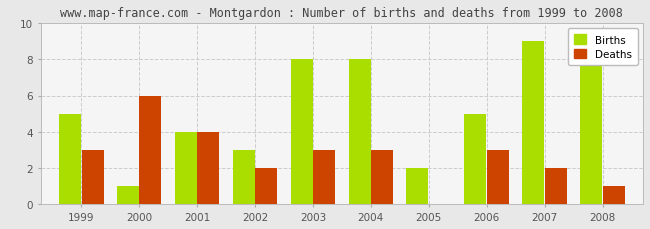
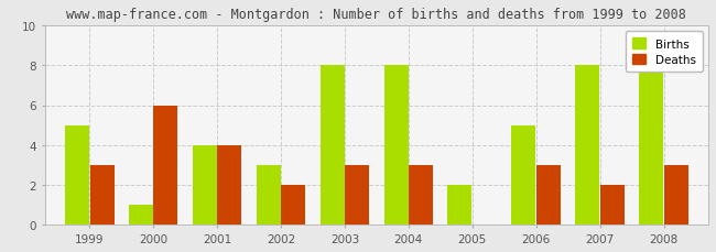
Births/2007: 9 -> 8
Deaths/2008: 1 -> 3
